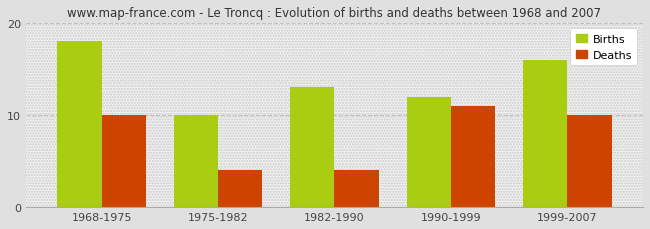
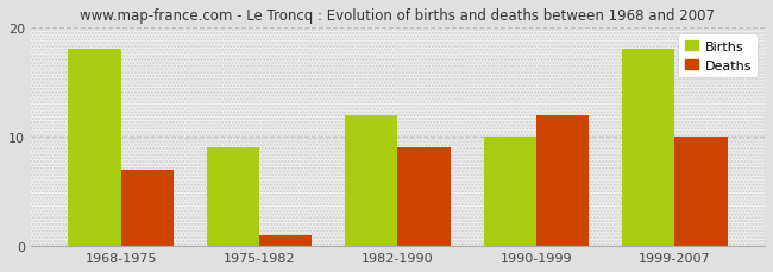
Deaths/1968-1975: 10 -> 7
Births/1975-1982: 10 -> 9
Deaths/1975-1982: 4 -> 1
Births/1982-1990: 13 -> 12
Deaths/1982-1990: 4 -> 9
Births/1990-1999: 12 -> 10
Deaths/1990-1999: 11 -> 12
Births/1999-2007: 16 -> 18
